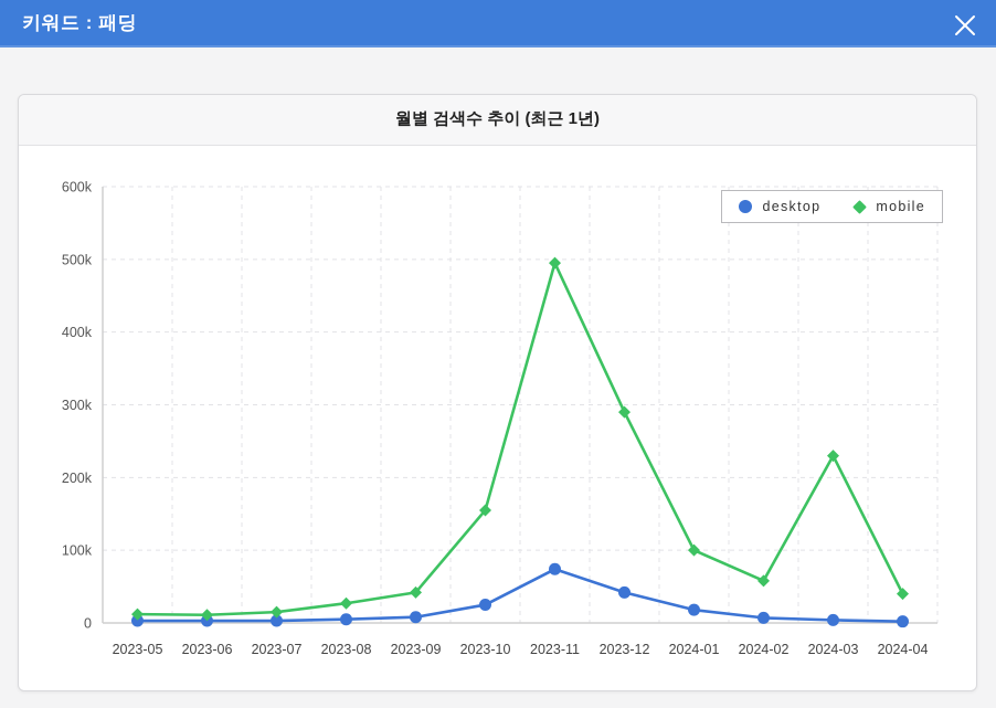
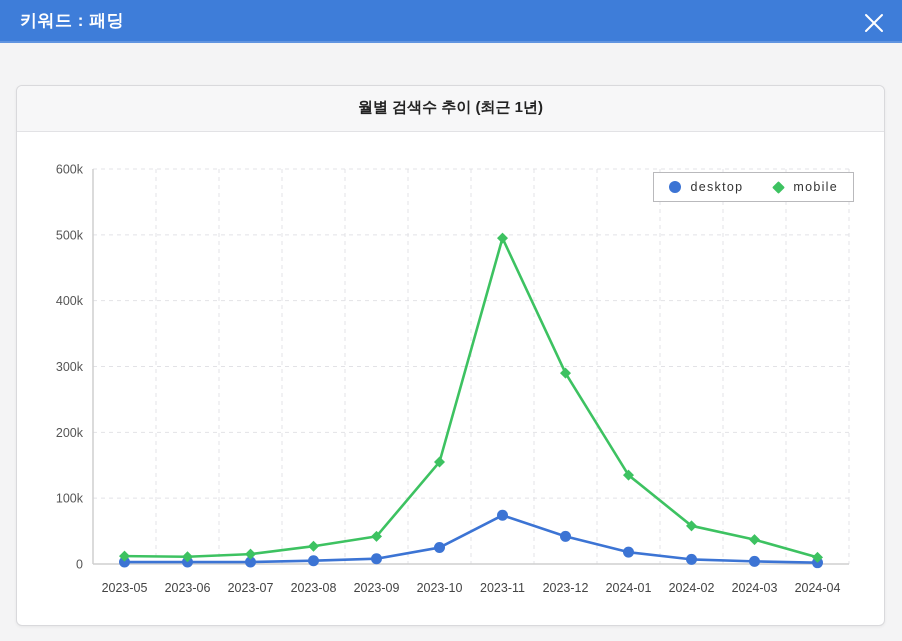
mobile/2024-01: 100k -> 140k
mobile/2024-03: 230k -> 40k
mobile/2024-04: 40k -> 10k
